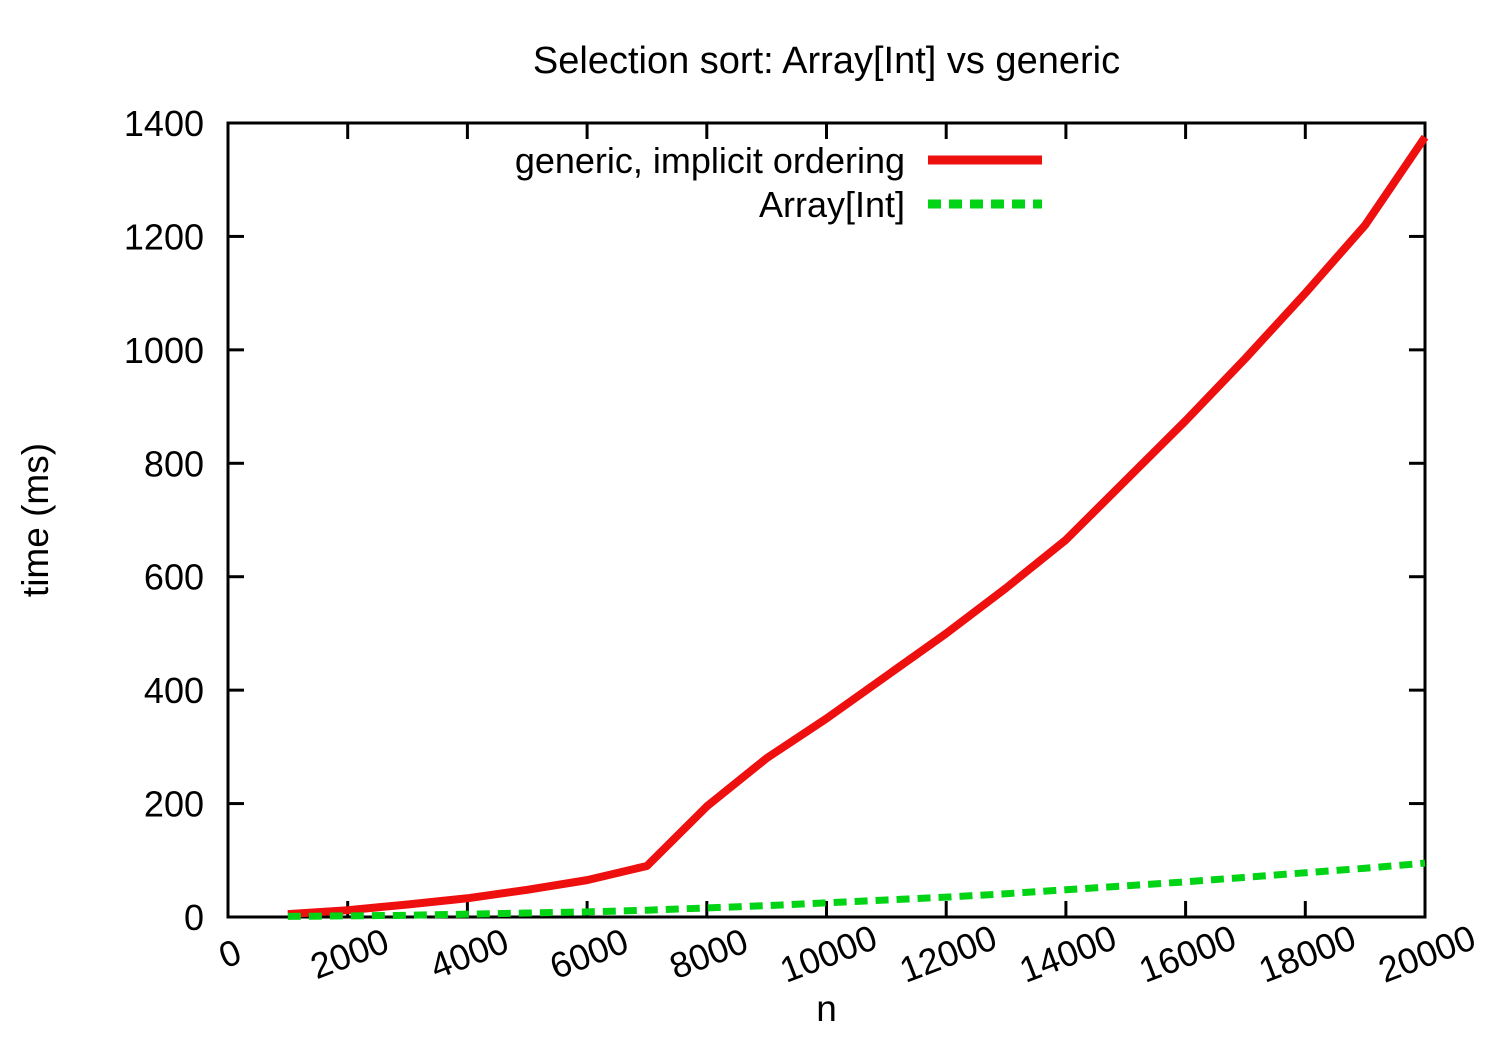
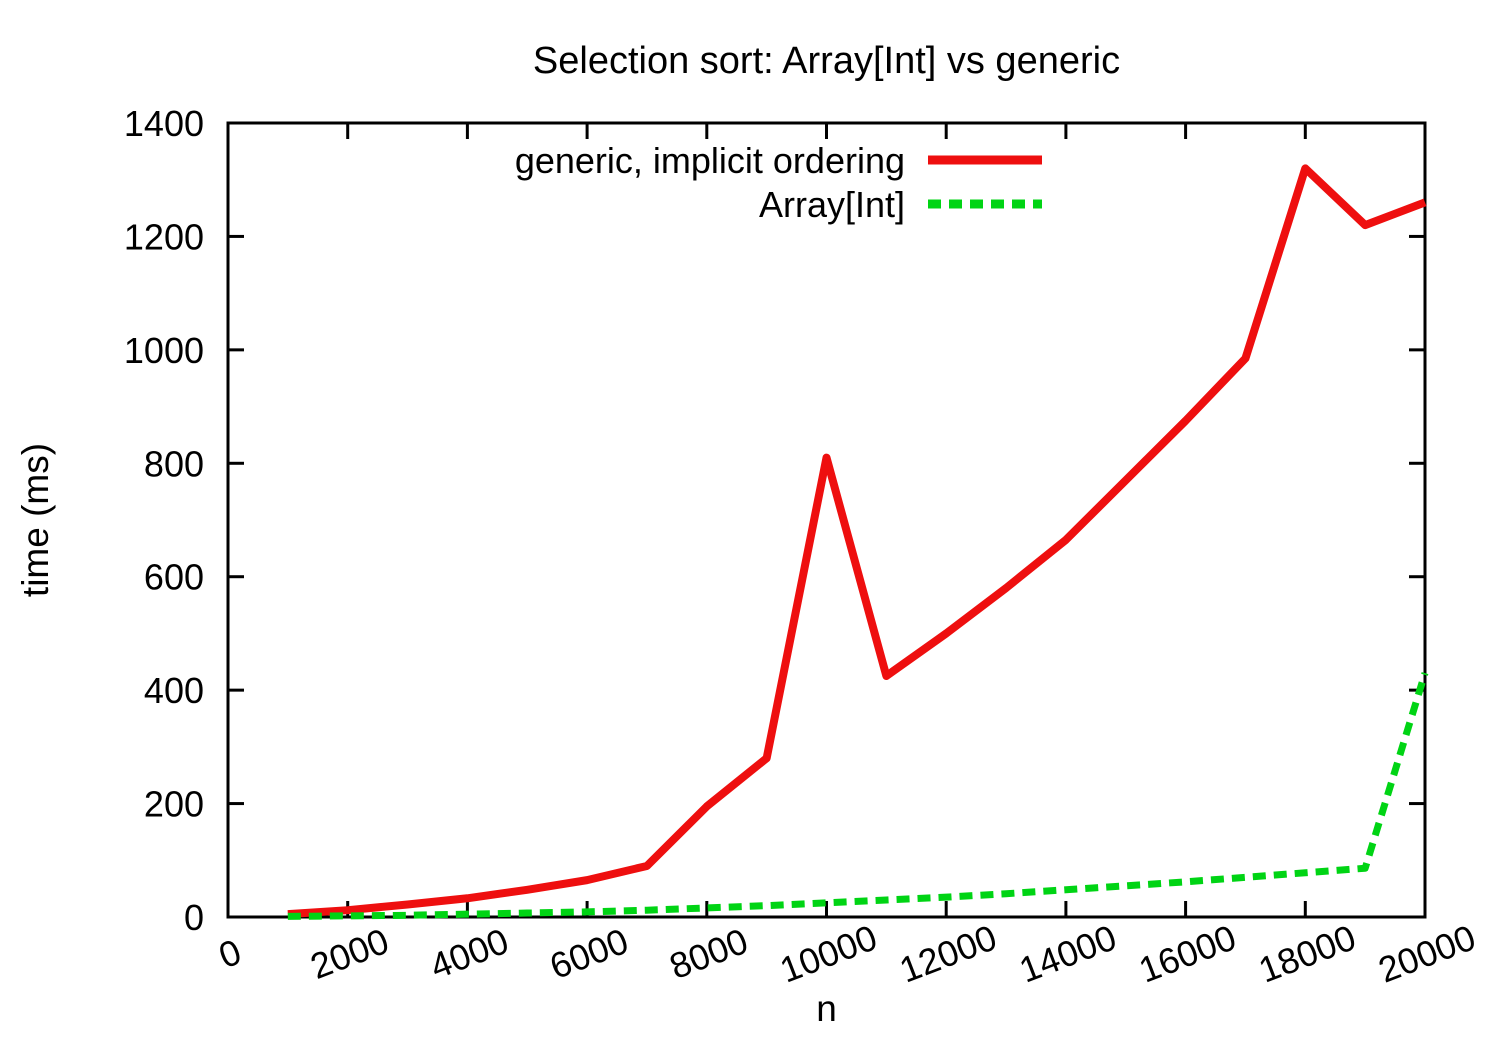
generic, implicit ordering/10000: 350 -> 810
generic, implicit ordering/18000: 1100 -> 1320
generic, implicit ordering/20000: 1380 -> 1260
Array[Int]/20000: 100 -> 430
